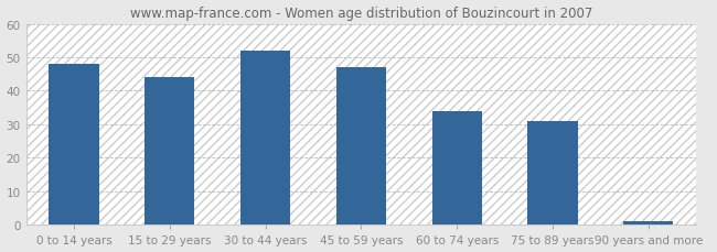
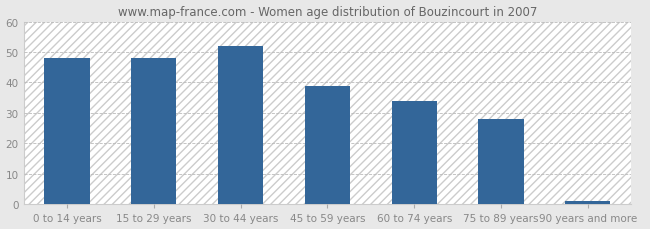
15 to 29 years: 44 -> 48
45 to 59 years: 47 -> 39
75 to 89 years: 31 -> 28
